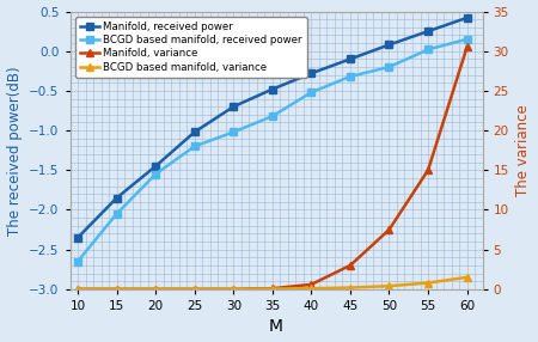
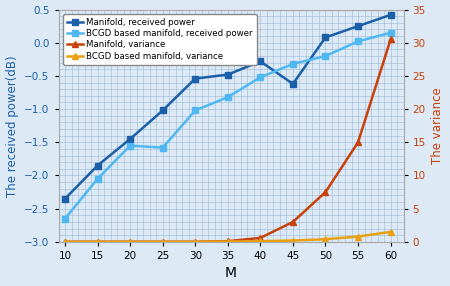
BCGD based manifold, received power/25: -1.20 -> -1.58
Manifold, received power/30: -0.70 -> -0.54
Manifold, received power/45: -0.10 -> -0.62
